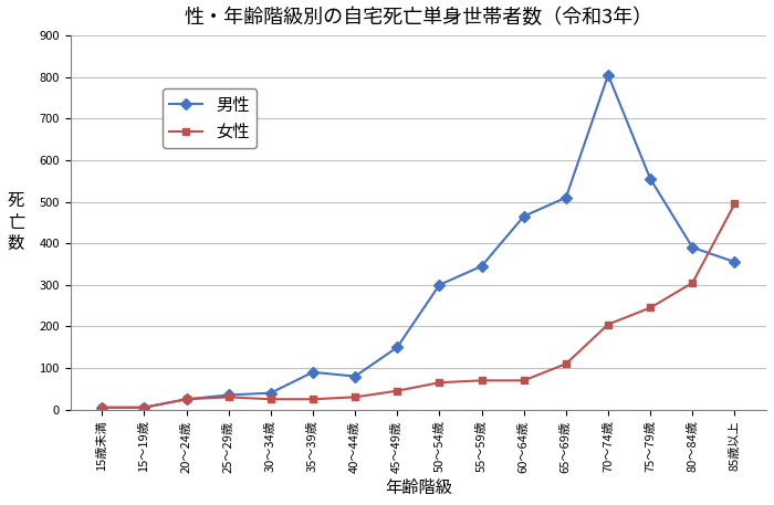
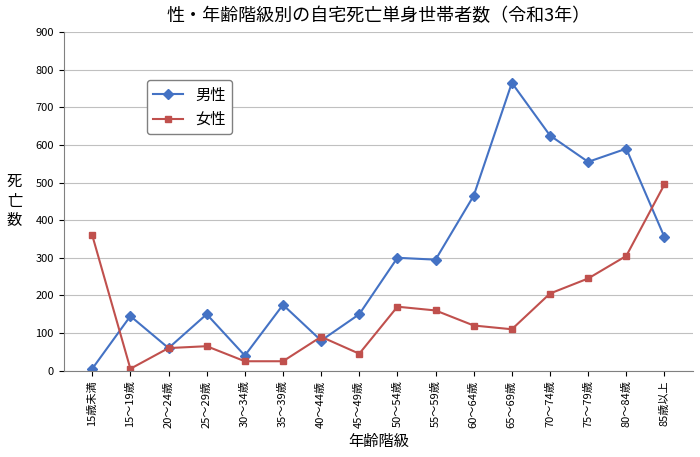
女性/15歳未満: 5 -> 360
男性/15～19歳: 5 -> 145
男性/20～24歳: 25 -> 60
女性/20～24歳: 25 -> 60
男性/25～29歳: 35 -> 150
女性/25～29歳: 30 -> 65
男性/35～39歳: 90 -> 175
女性/40～44歳: 30 -> 90
女性/50～54歳: 65 -> 170
男性/55～59歳: 345 -> 295
女性/55～59歳: 70 -> 160
女性/60～64歳: 70 -> 120
男性/65～69歳: 510 -> 765
男性/70～74歳: 805 -> 625
男性/80～84歳: 390 -> 590
